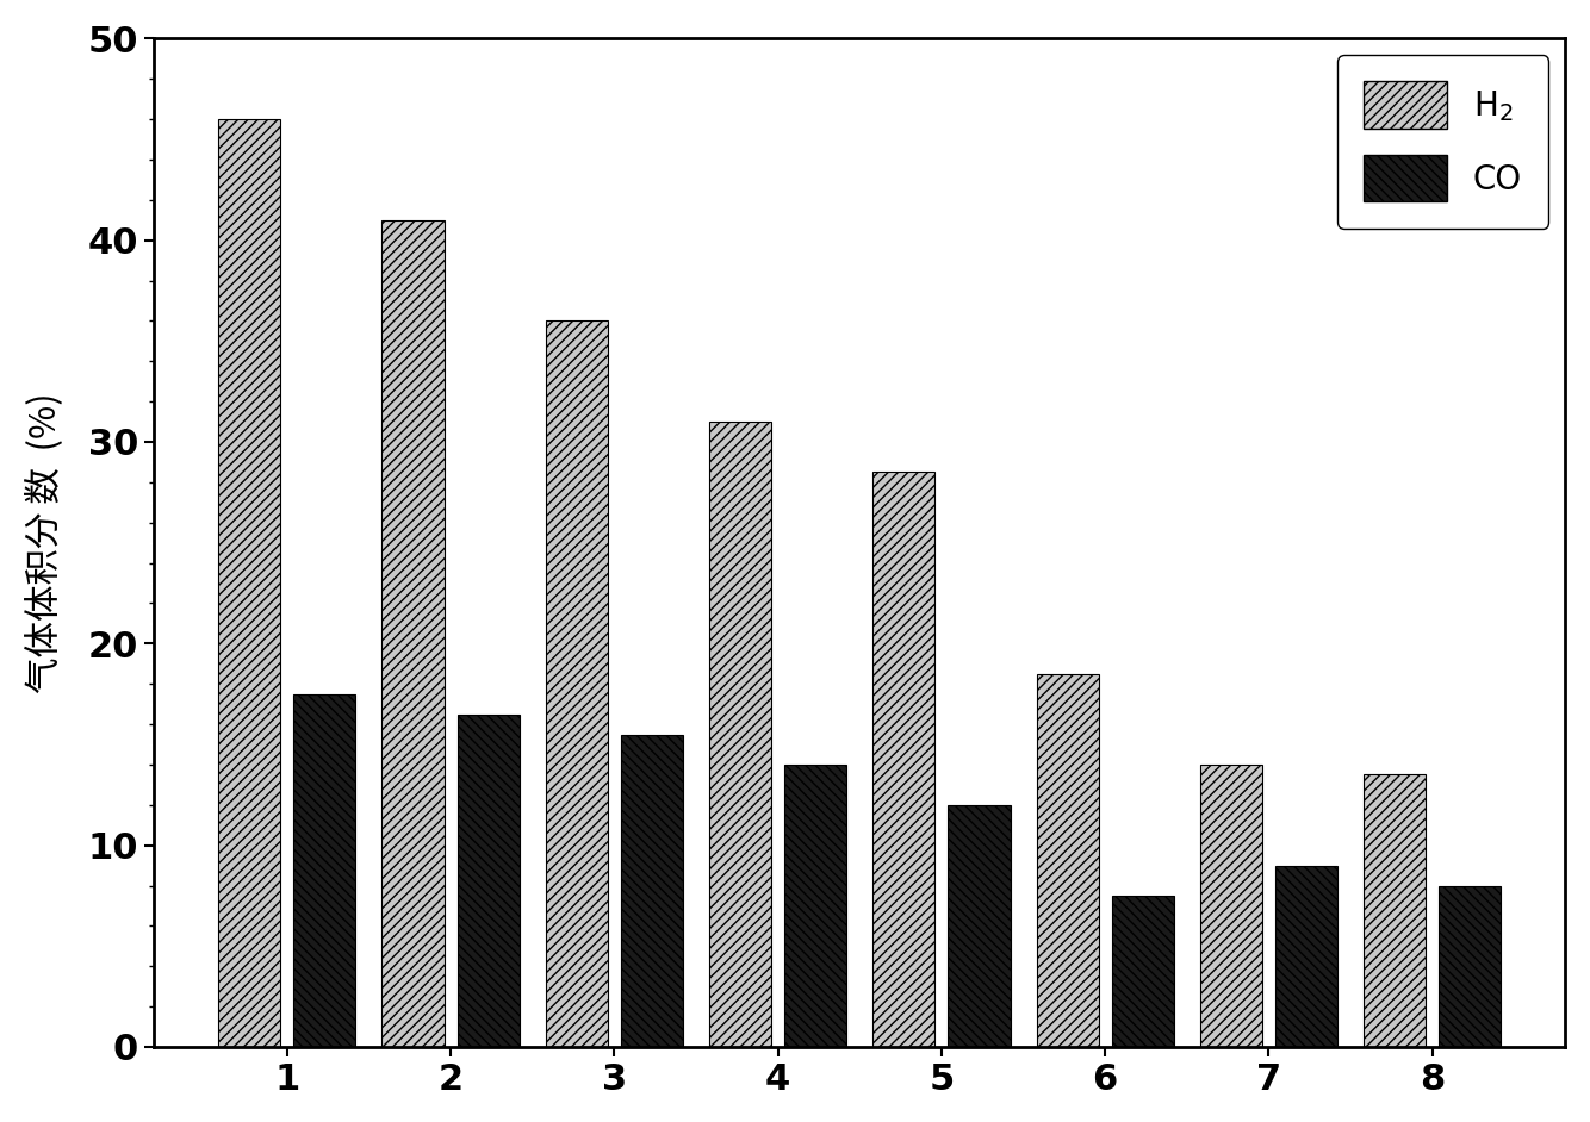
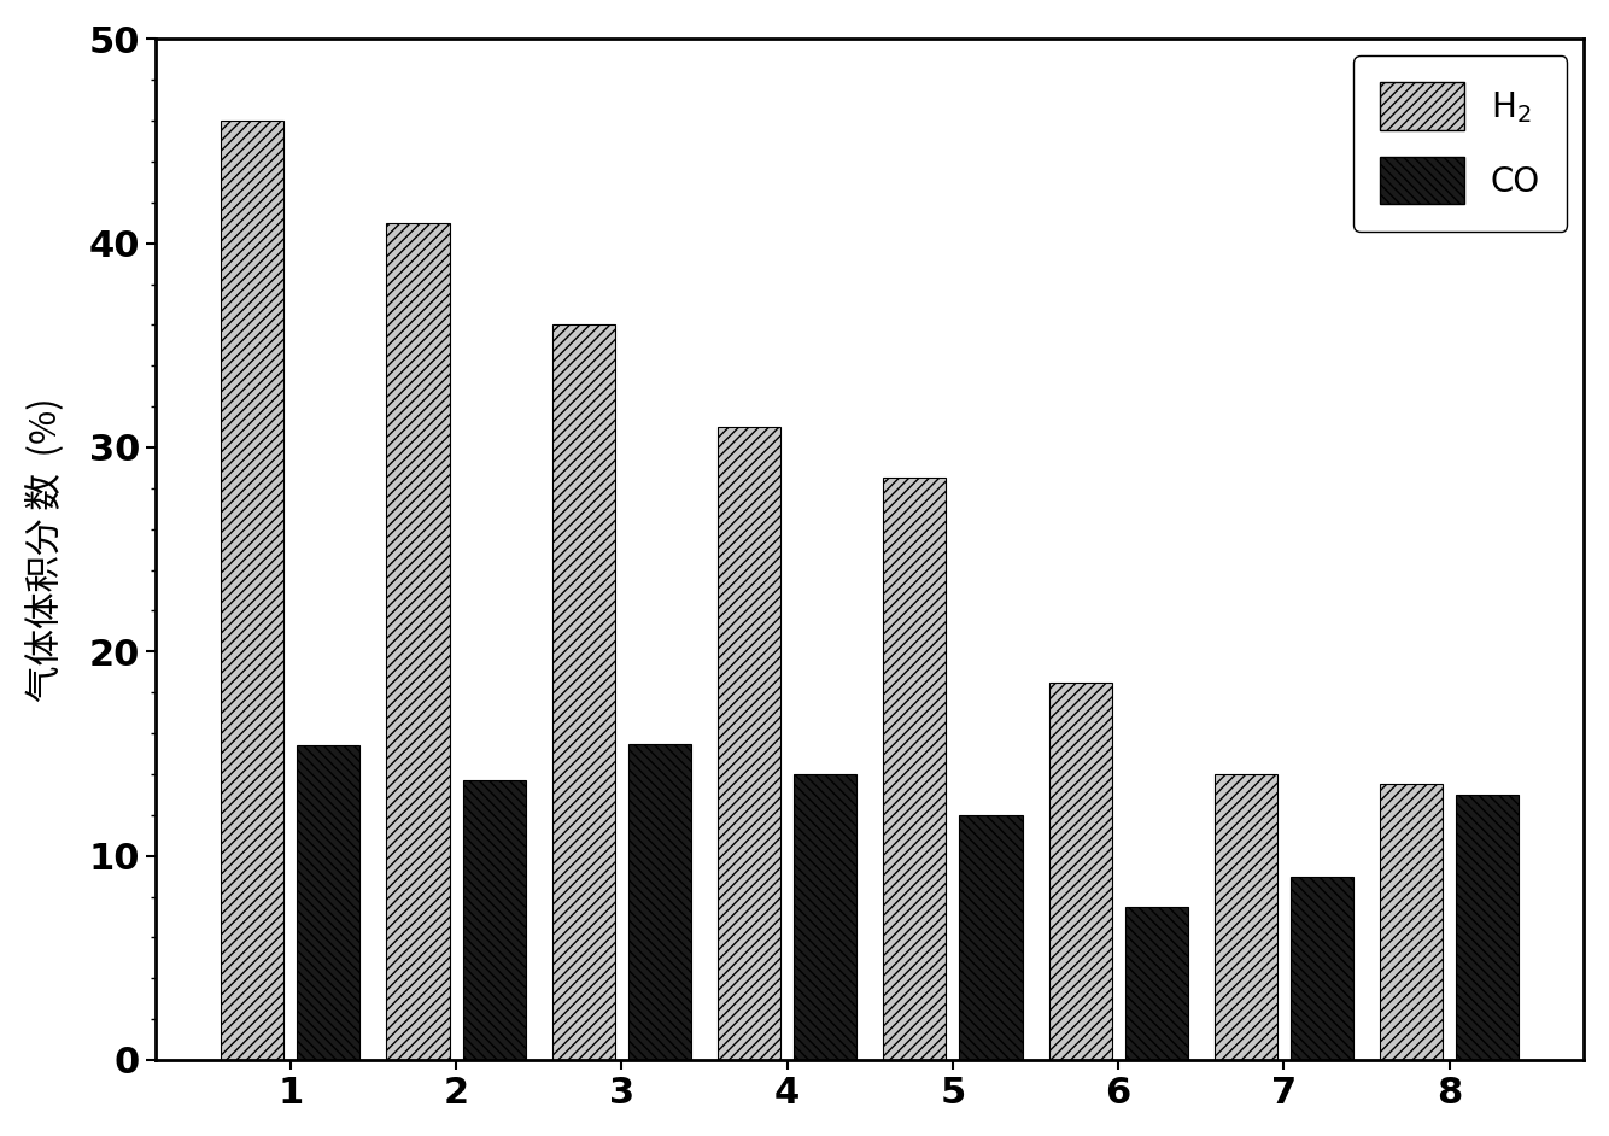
CO/1: 17.5 -> 15.4
CO/2: 16.5 -> 13.7
CO/8: 8.0 -> 13.0
